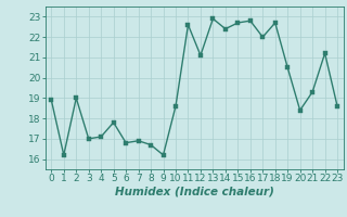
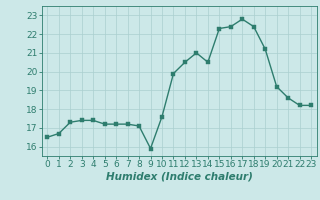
0: 18.9 -> 16.5
1: 16.2 -> 16.7
2: 19.0 -> 17.3
3: 17.0 -> 17.4
4: 17.1 -> 17.4
5: 17.8 -> 17.2
6: 16.8 -> 17.2
7: 16.9 -> 17.2
8: 16.7 -> 17.1
9: 16.2 -> 15.9
10: 18.6 -> 17.6
11: 22.6 -> 19.9
12: 21.1 -> 20.5
13: 22.9 -> 21.0
14: 22.4 -> 20.5
15: 22.7 -> 22.3
16: 22.8 -> 22.4
17: 22.0 -> 22.8
18: 22.7 -> 22.4
19: 20.5 -> 21.2
20: 18.4 -> 19.2
21: 19.3 -> 18.6
22: 21.2 -> 18.2
23: 18.6 -> 18.2
